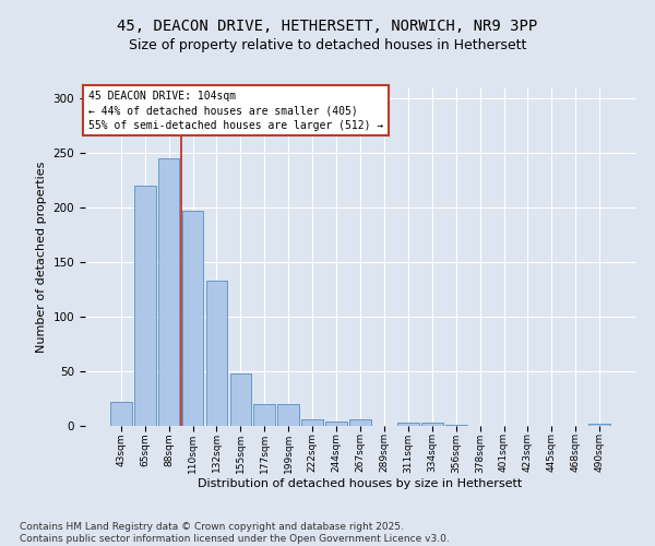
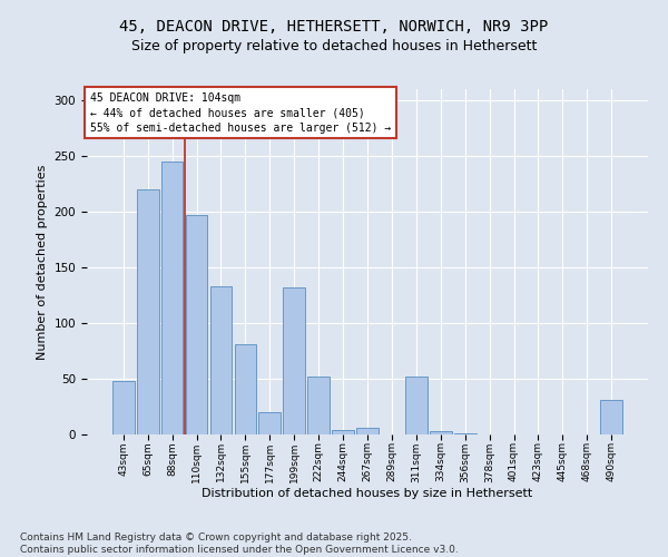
43sqm: 22 -> 48
155sqm: 48 -> 81
199sqm: 20 -> 132
222sqm: 6 -> 52
311sqm: 3 -> 52
490sqm: 2 -> 31
